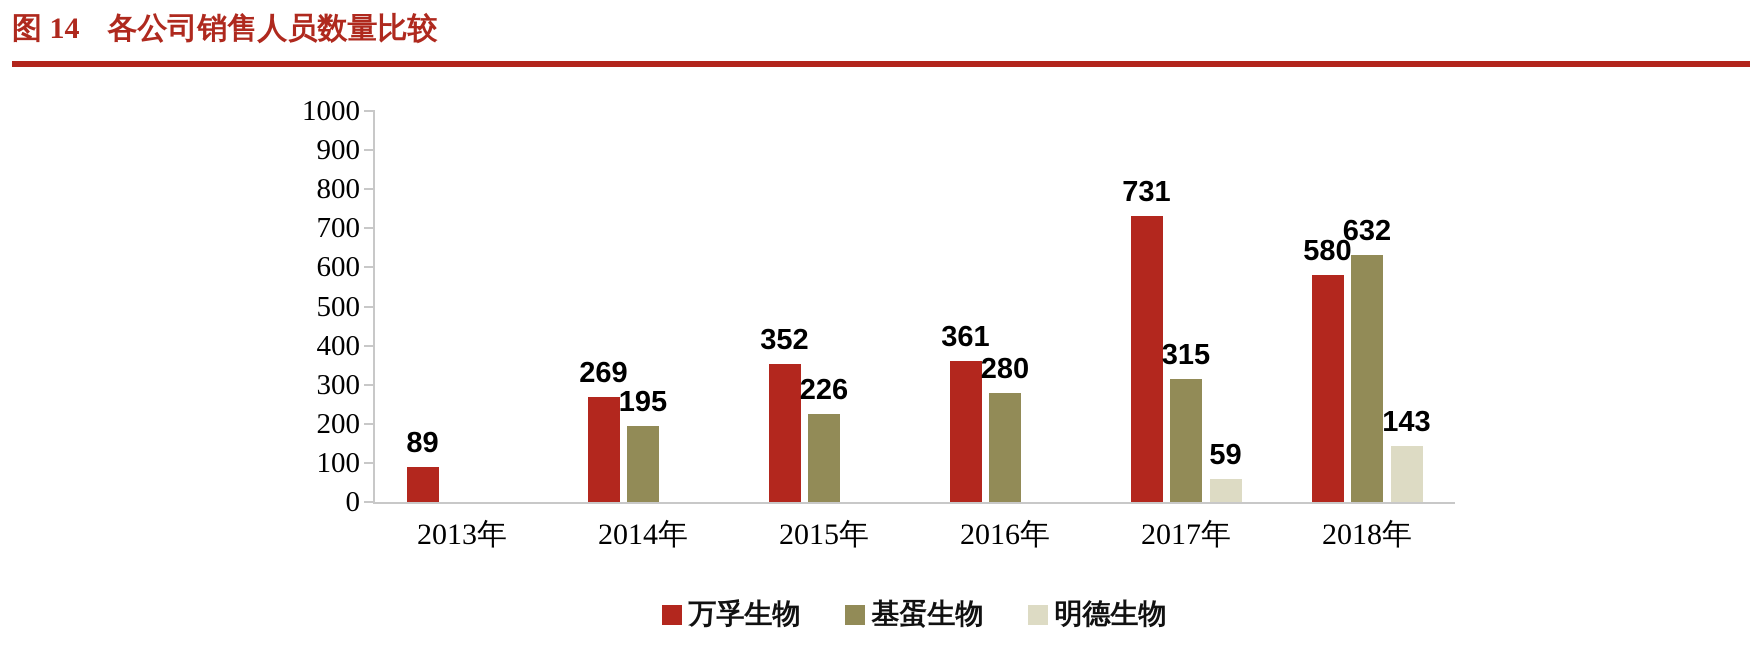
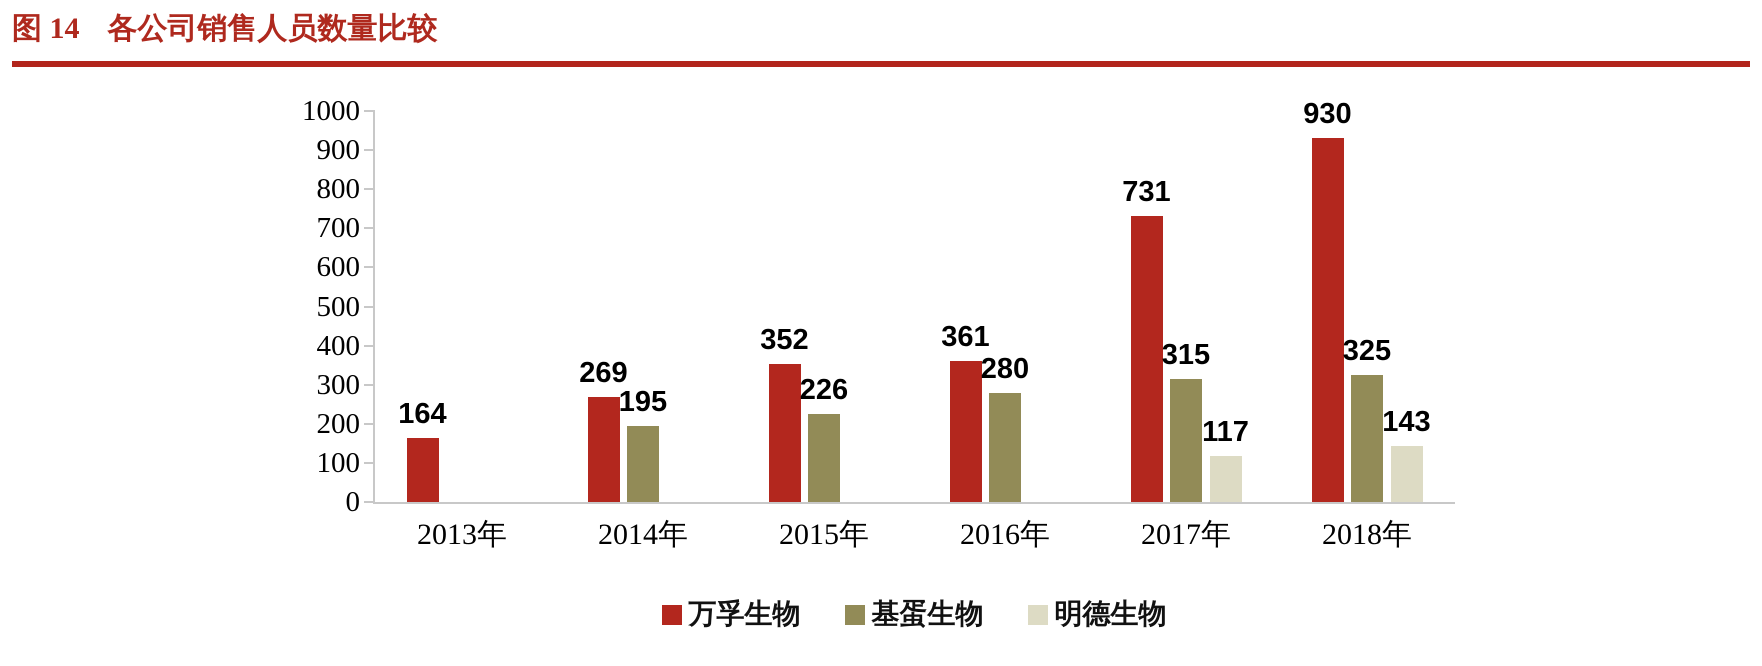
万孚生物/2013年: 89 -> 164
明德生物/2017年: 59 -> 117
万孚生物/2018年: 580 -> 930
基蛋生物/2018年: 632 -> 325
